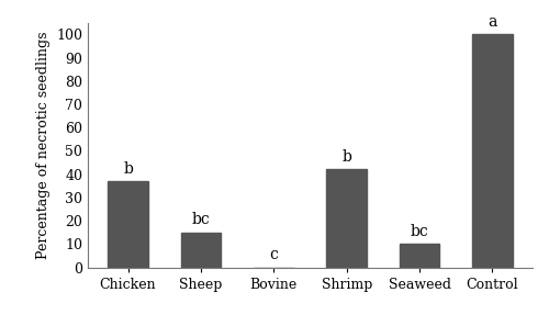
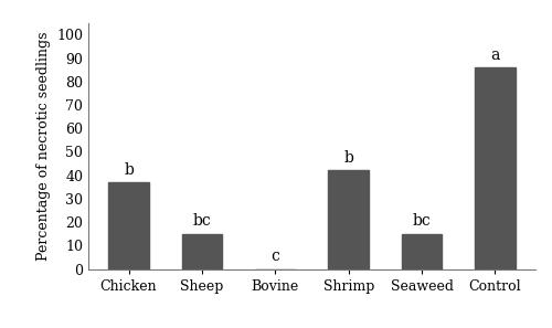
Seaweed: 10 -> 15
Control: 100 -> 86
